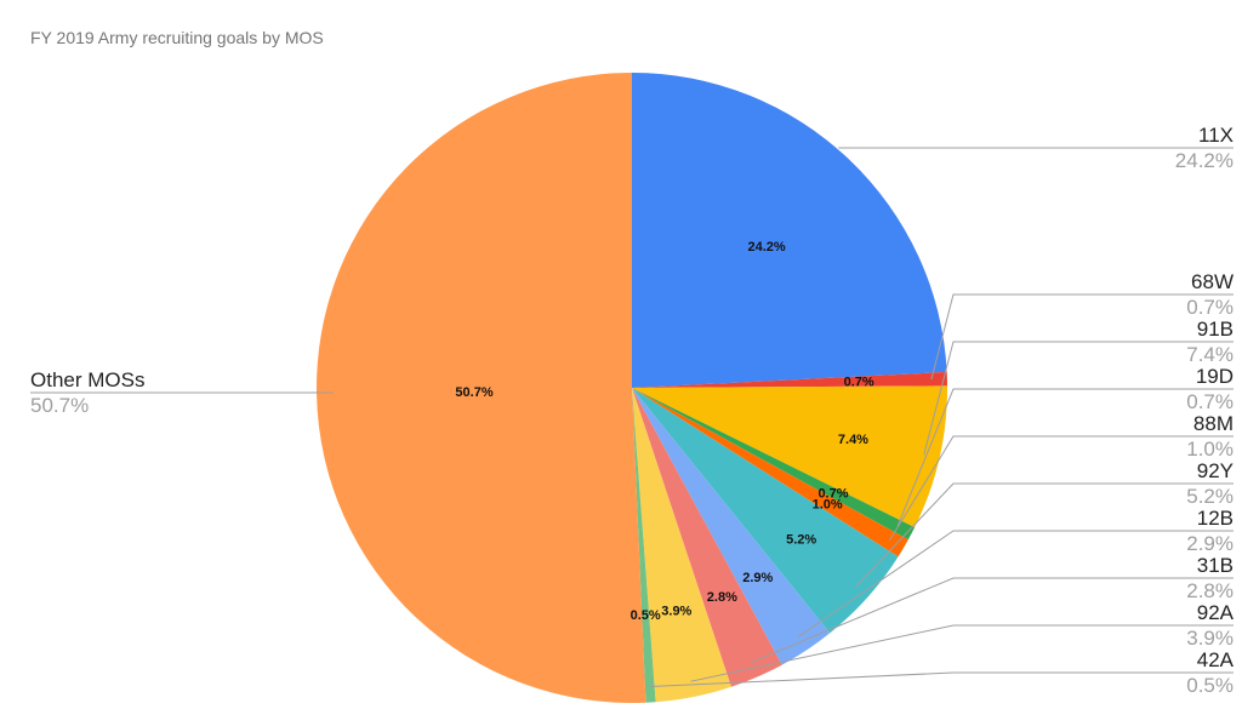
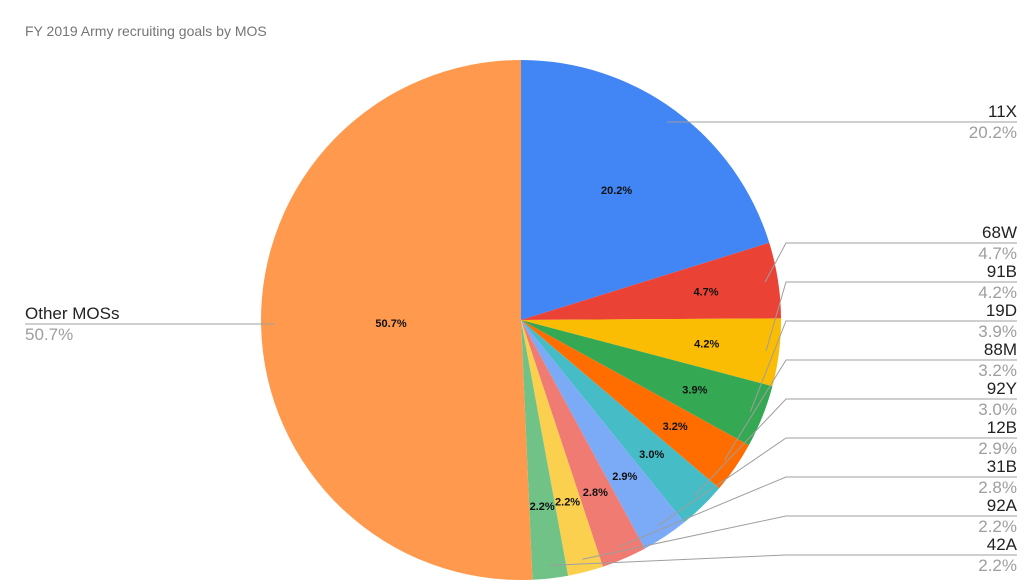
11X: 24.2% -> 20.2%
68W: 0.7% -> 4.7%
91B: 7.4% -> 4.2%
19D: 0.7% -> 3.9%
88M: 1.0% -> 3.2%
92Y: 5.2% -> 3.0%
92A: 3.9% -> 2.2%
42A: 0.5% -> 2.2%
